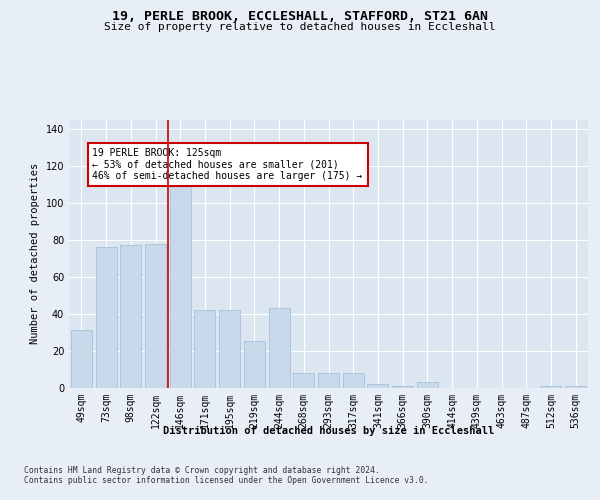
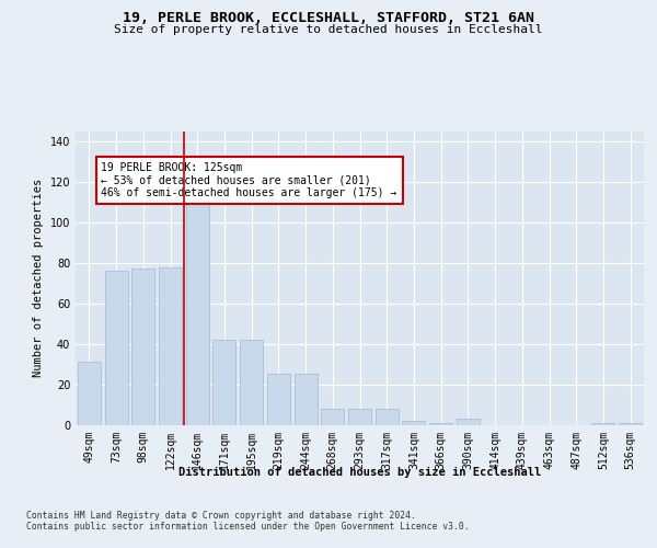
244sqm: 43 -> 25
